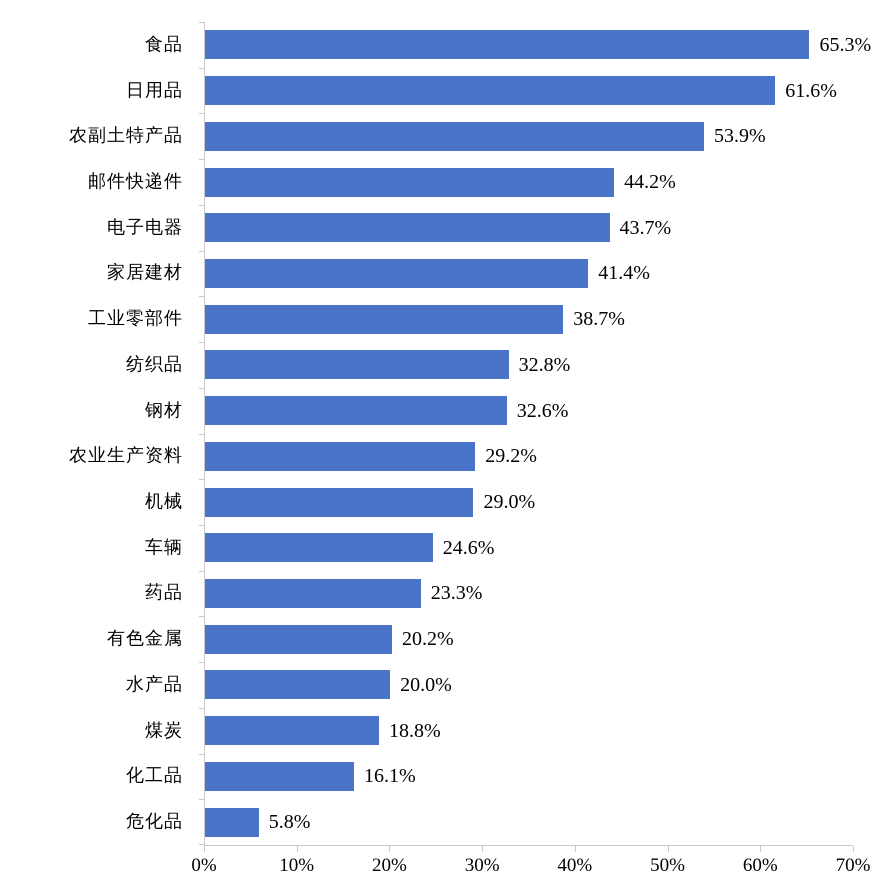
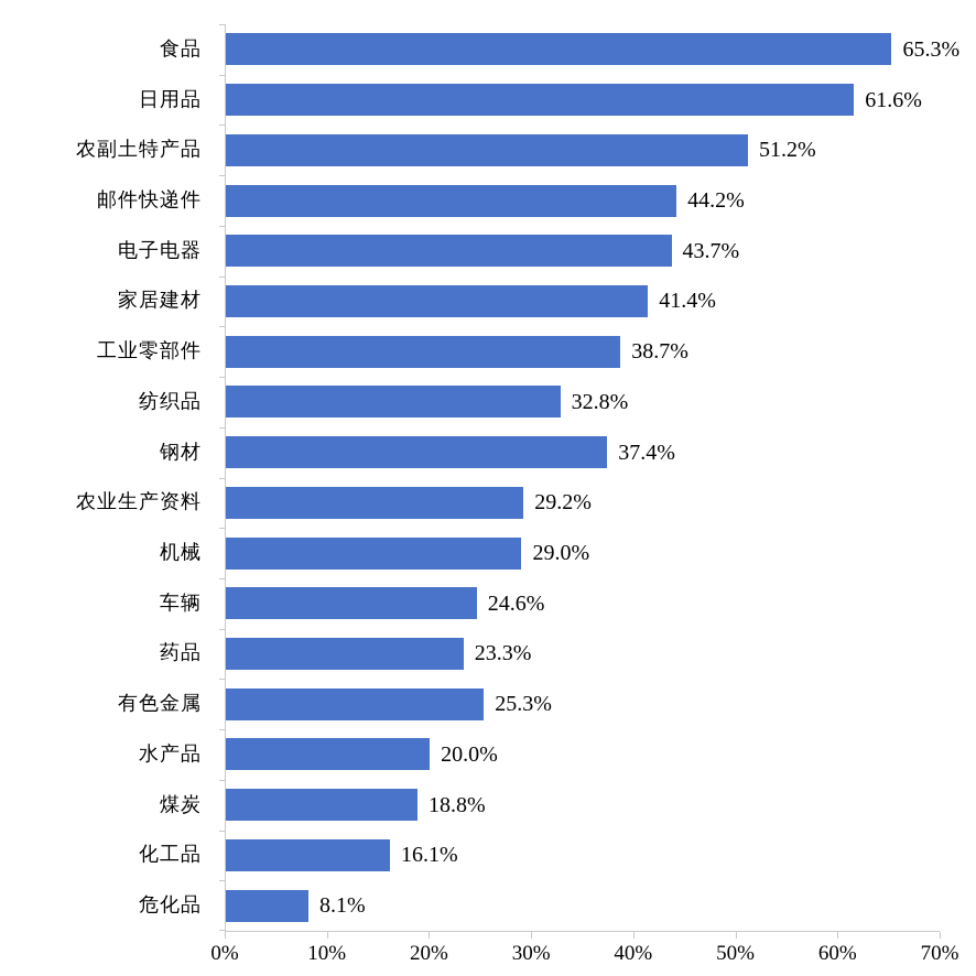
农副土特产品: 53.9% -> 51.2%
钢材: 32.6% -> 37.4%
有色金属: 20.2% -> 25.3%
危化品: 5.8% -> 8.1%
